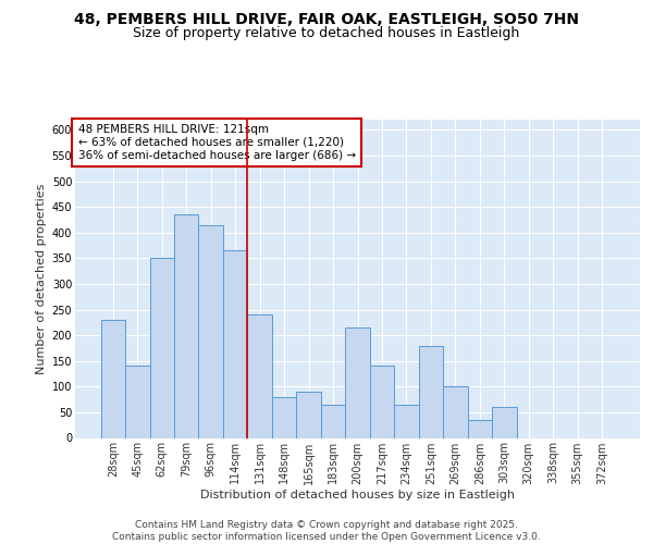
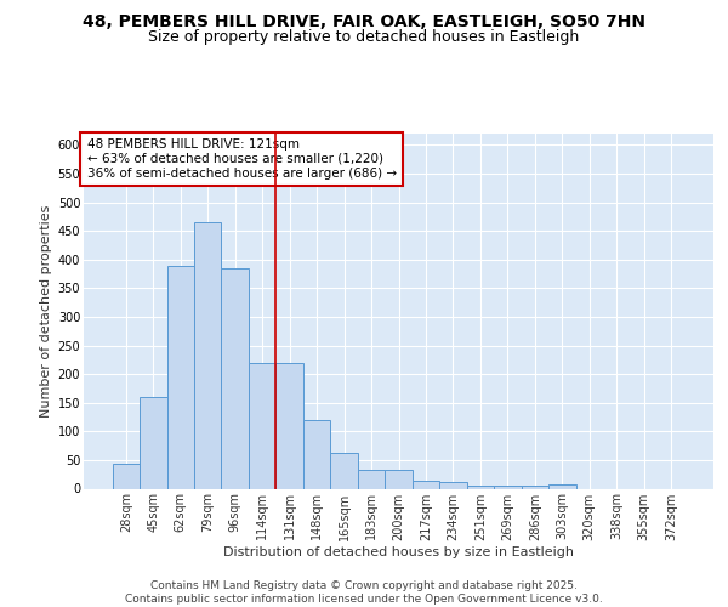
28sqm: 230 -> 44
45sqm: 140 -> 160
62sqm: 350 -> 390
79sqm: 435 -> 465
96sqm: 415 -> 385
114sqm: 365 -> 220
131sqm: 240 -> 220
148sqm: 80 -> 120
165sqm: 90 -> 62
183sqm: 65 -> 33
200sqm: 215 -> 33
217sqm: 140 -> 13
234sqm: 65 -> 12
251sqm: 180 -> 6
269sqm: 100 -> 5
286sqm: 35 -> 5
303sqm: 60 -> 8
